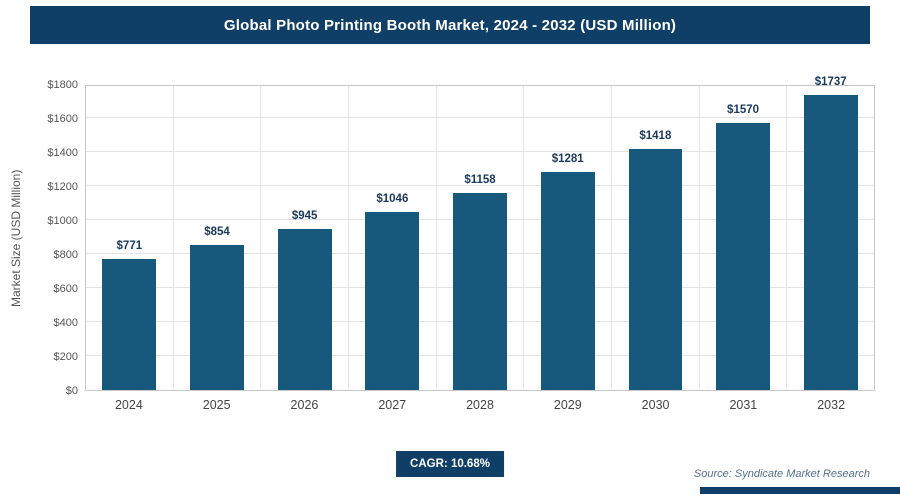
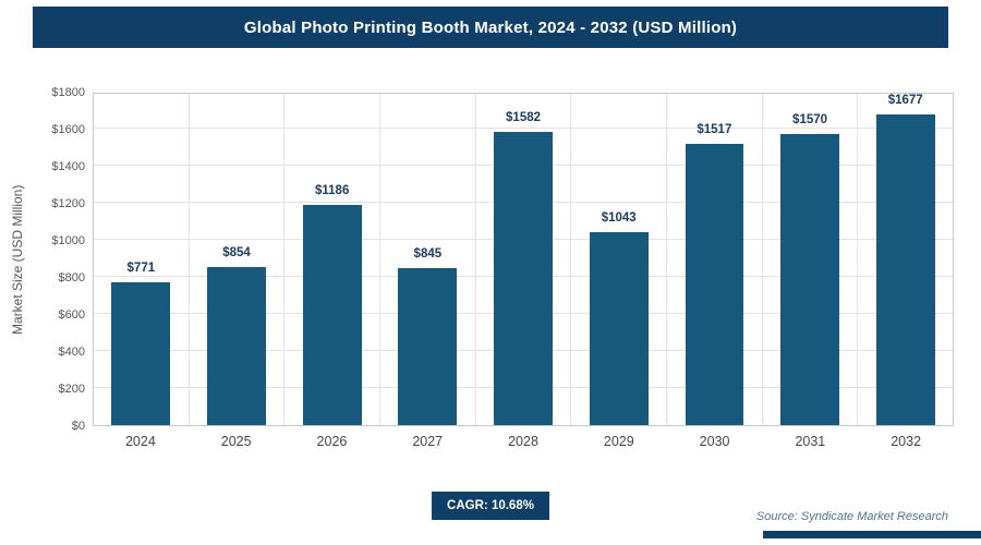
2026: $945 -> $1186
2027: $1046 -> $845
2028: $1158 -> $1582
2029: $1281 -> $1043
2030: $1418 -> $1517
2032: $1737 -> $1677
